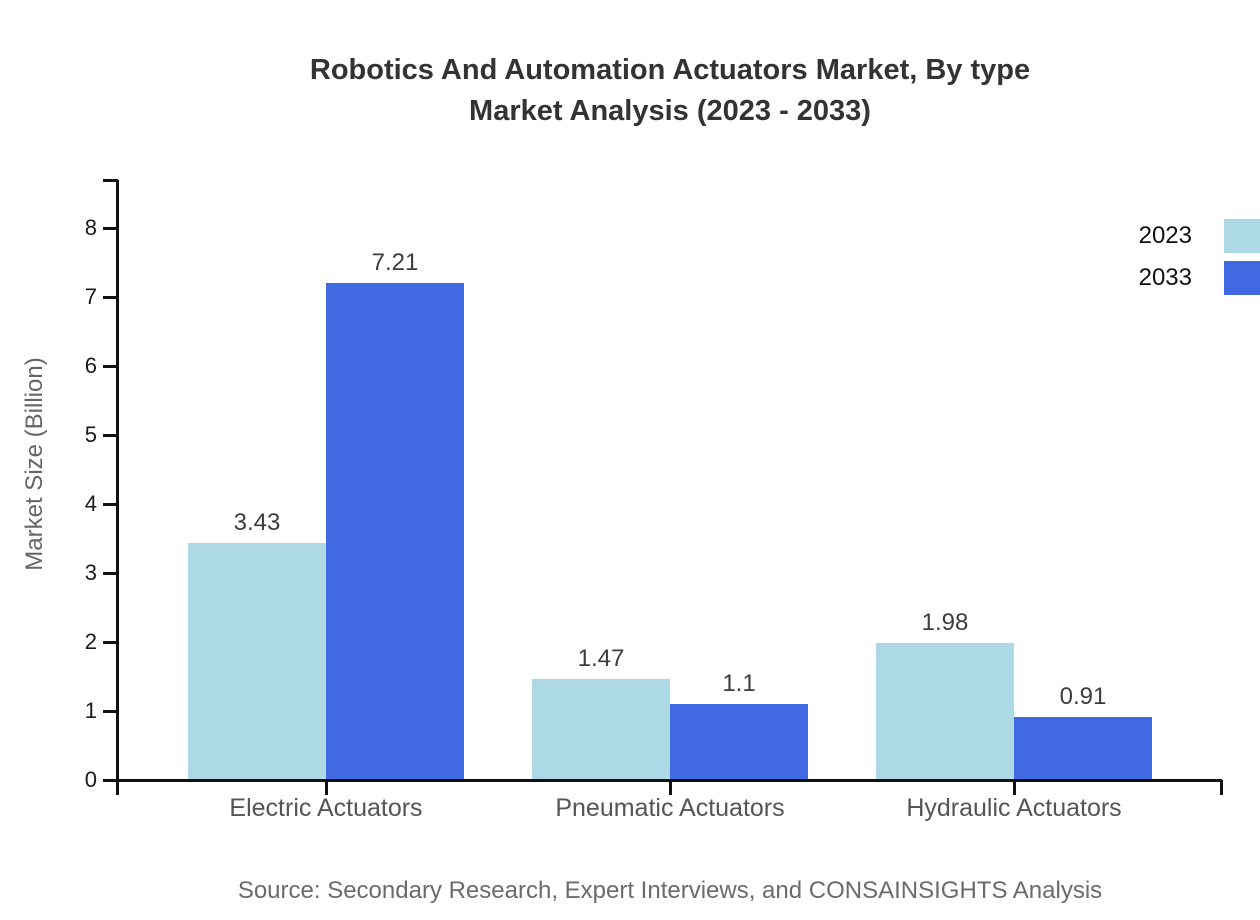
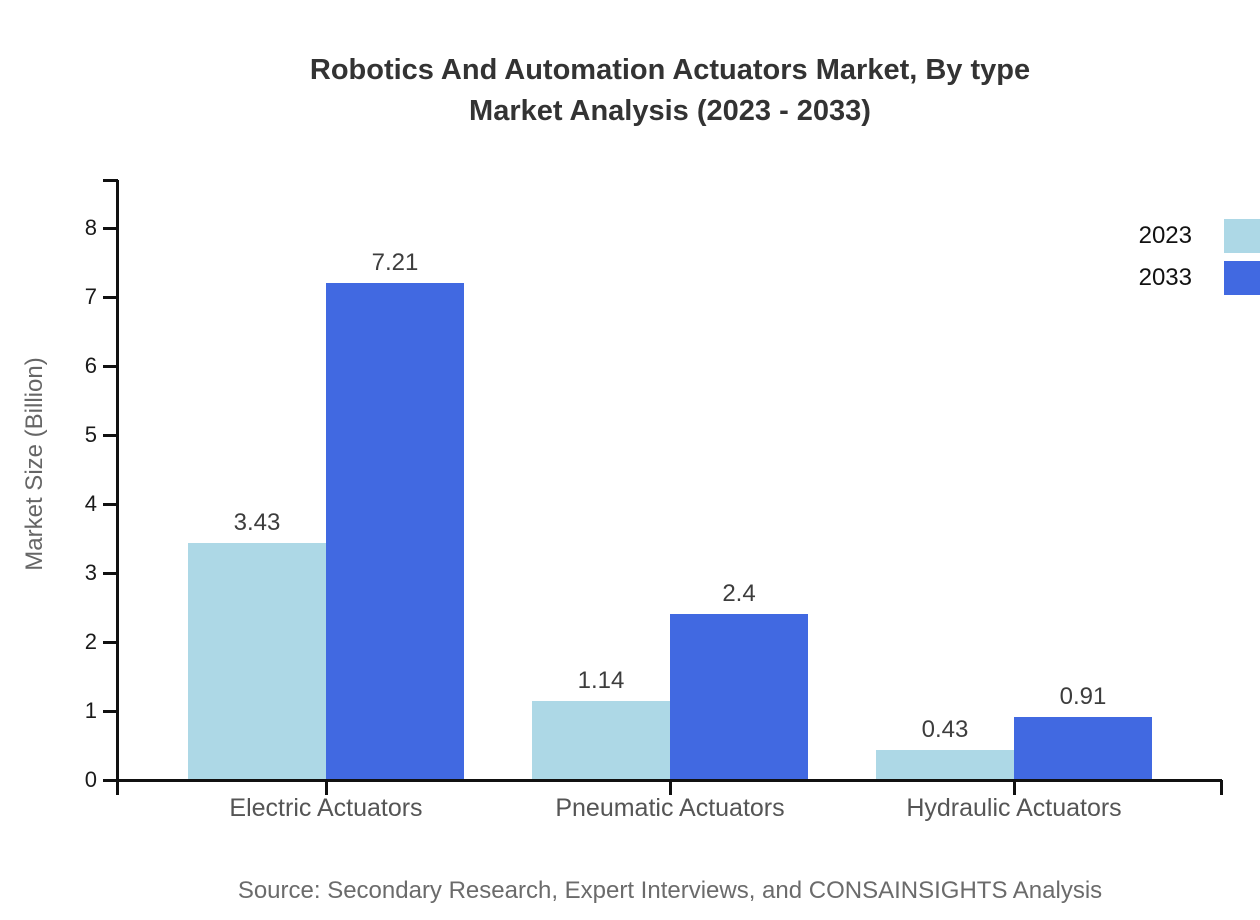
2023/Pneumatic Actuators: 1.47 -> 1.14
2033/Pneumatic Actuators: 1.1 -> 2.4
2023/Hydraulic Actuators: 1.98 -> 0.43
